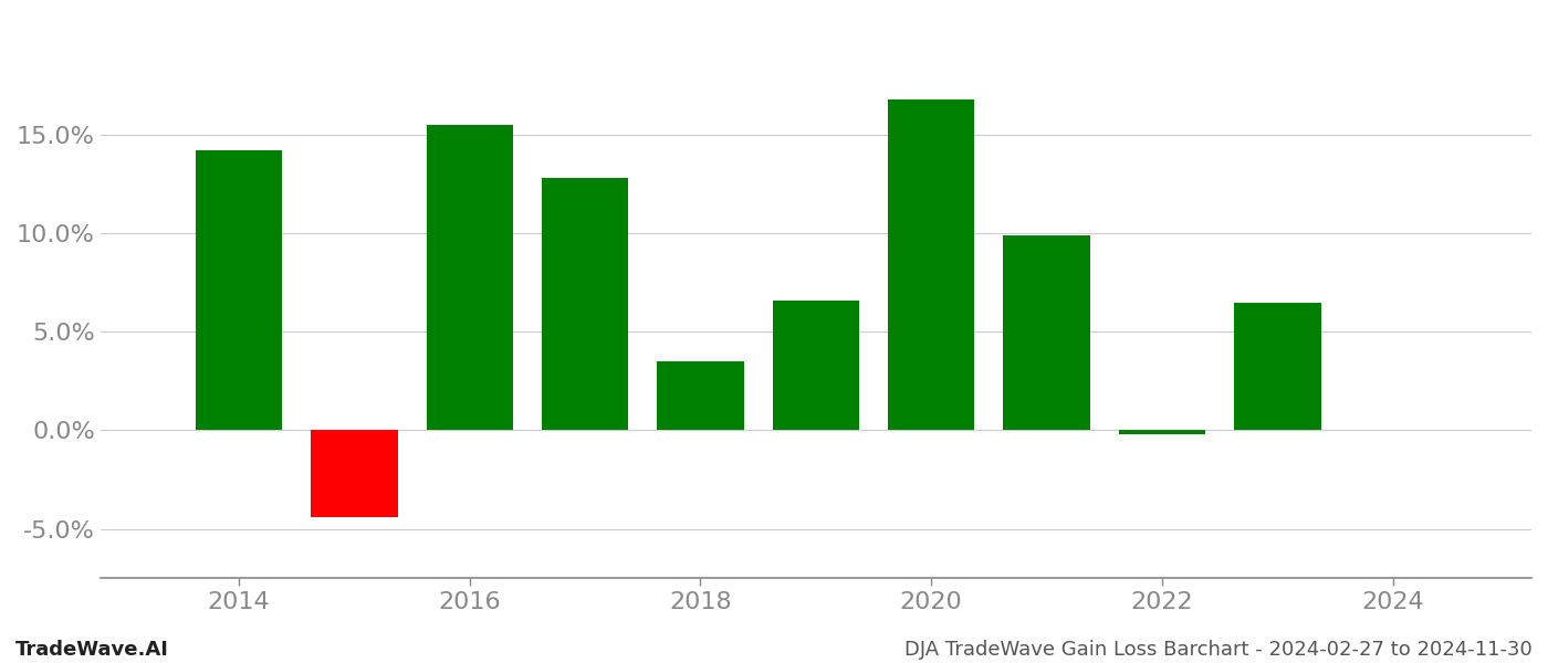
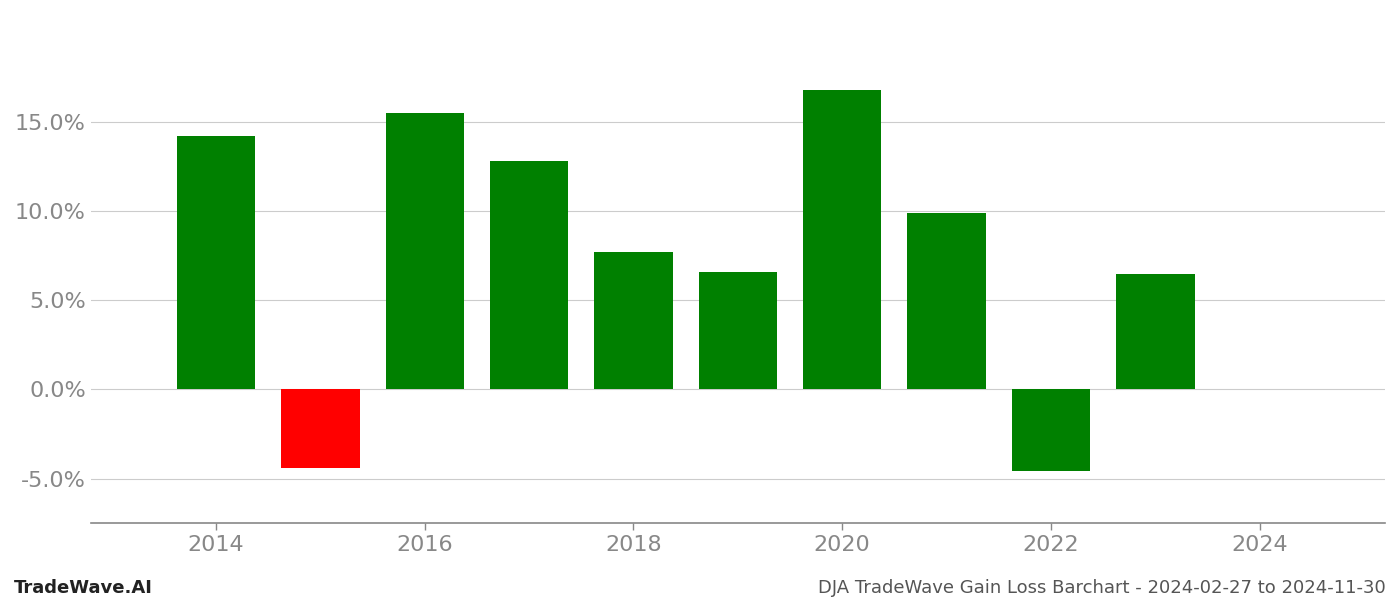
2018: 3.5% -> 7.7%
2022: -0.2% -> -4.6%
